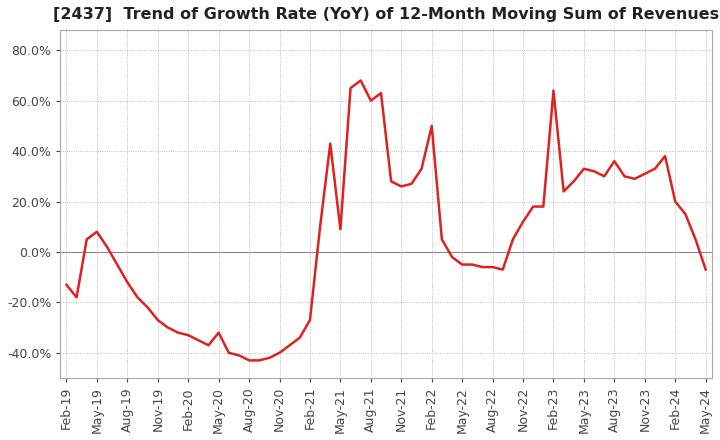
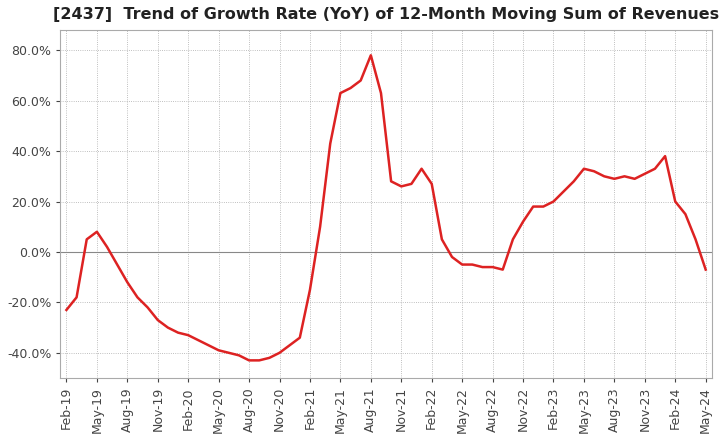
Feb-19: -13% -> -23%
May-20: -32% -> -39%
Feb-21: -27% -> -15%
May-21: 9% -> 63%
Aug-21: 60% -> 78%
Feb-22: 50% -> 27%
Feb-23: 64% -> 20%
Aug-23: 36% -> 29%
